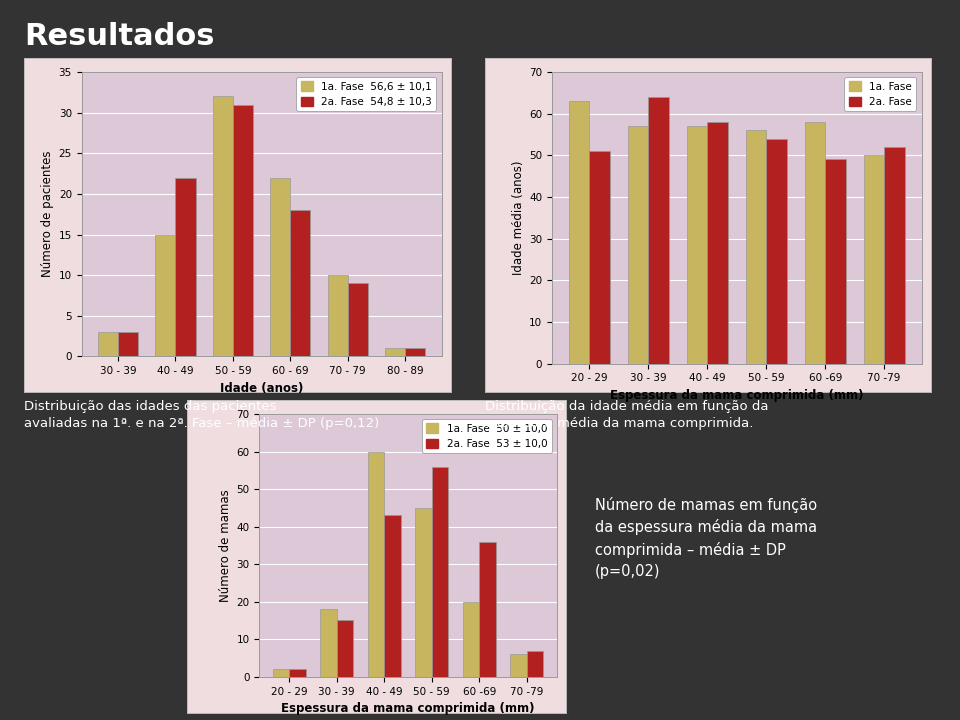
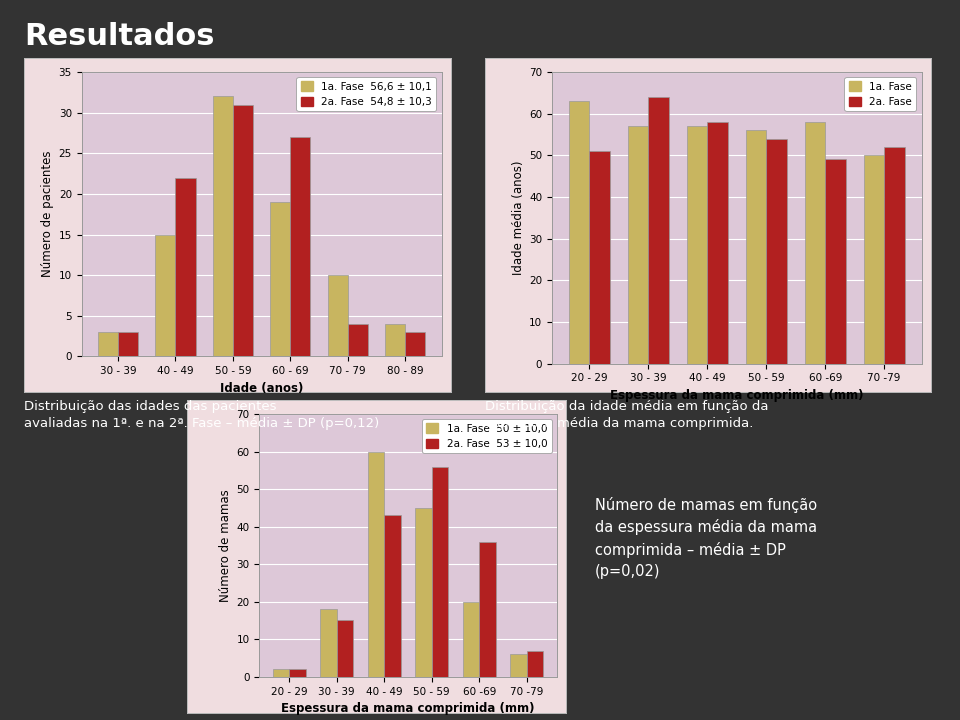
1a. Fase 56,6 ± 10,1/60 - 69: 22 -> 19
2a. Fase 54,8 ± 10,3/60 - 69: 18 -> 27
2a. Fase 54,8 ± 10,3/70 - 79: 9 -> 4
1a. Fase 56,6 ± 10,1/80 - 89: 1 -> 4
2a. Fase 54,8 ± 10,3/80 - 89: 1 -> 3
